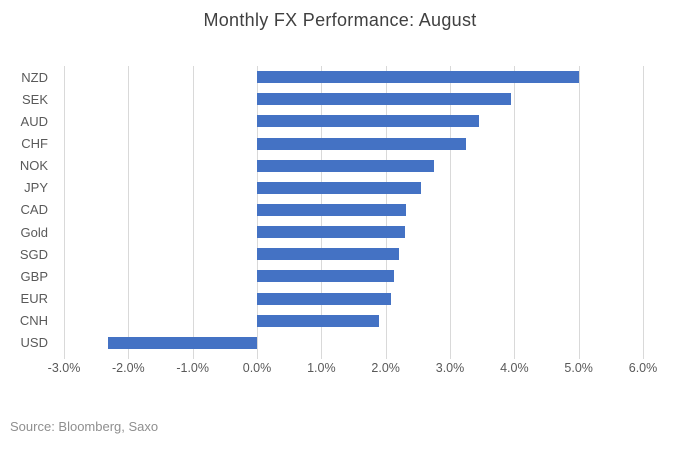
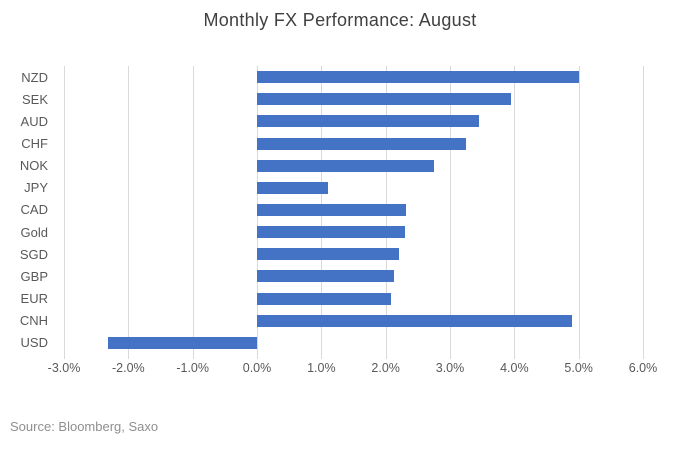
JPY: 2.5% -> 1.1%
CNH: 1.9% -> 4.9%
